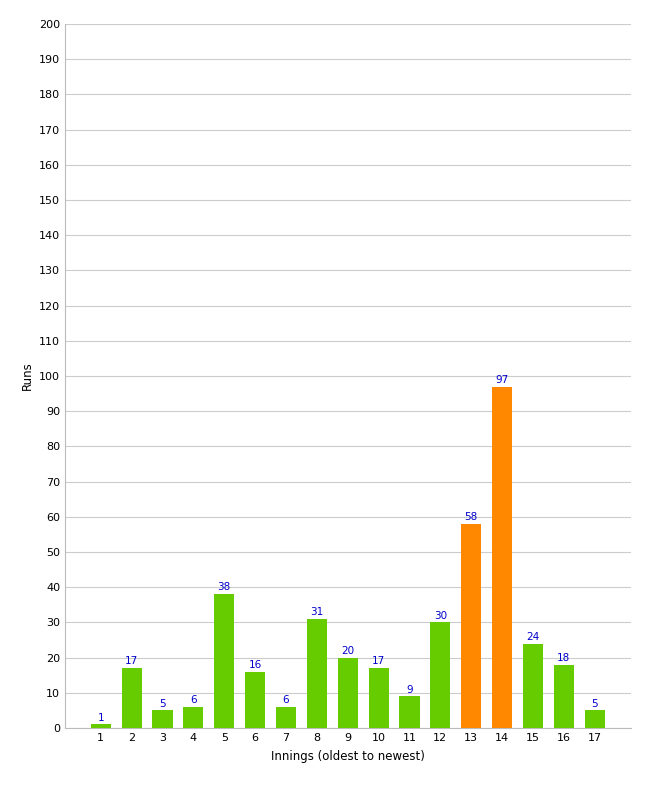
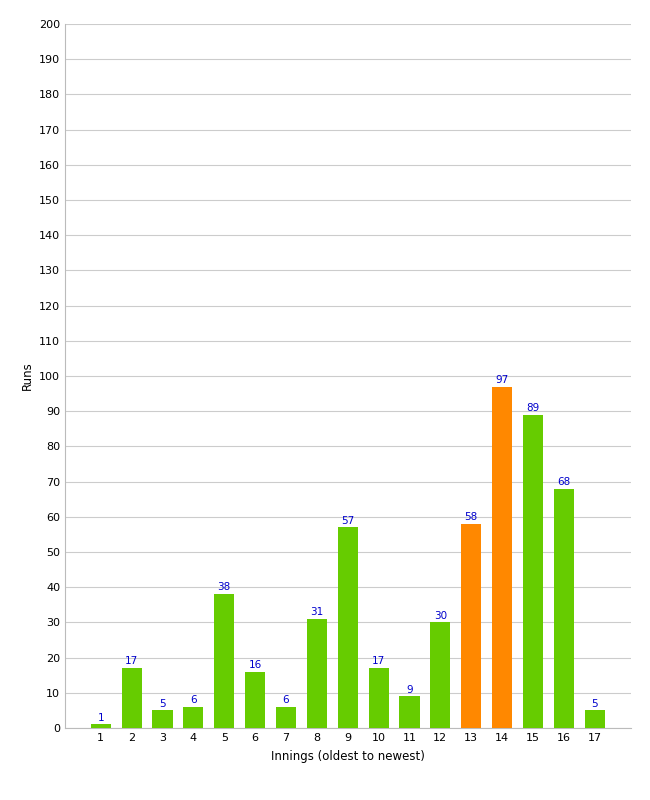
9: 20 -> 57
15: 24 -> 89
16: 18 -> 68
